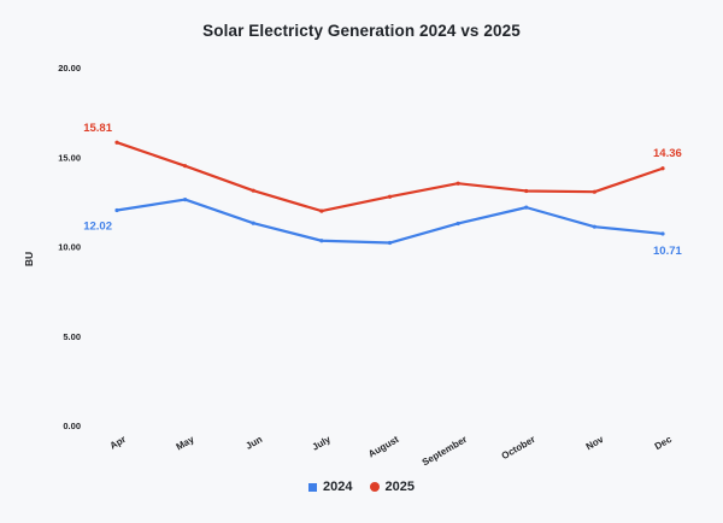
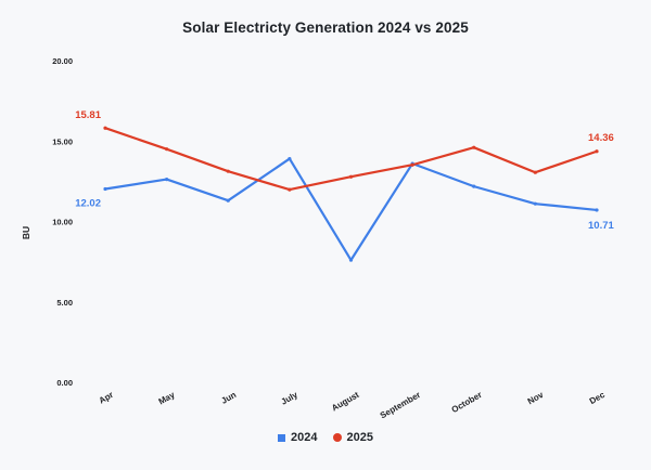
2024/July: 10.3 -> 13.9
2024/August: 10.2 -> 7.6
2024/September: 11.3 -> 13.6
2025/October: 13.1 -> 14.6
